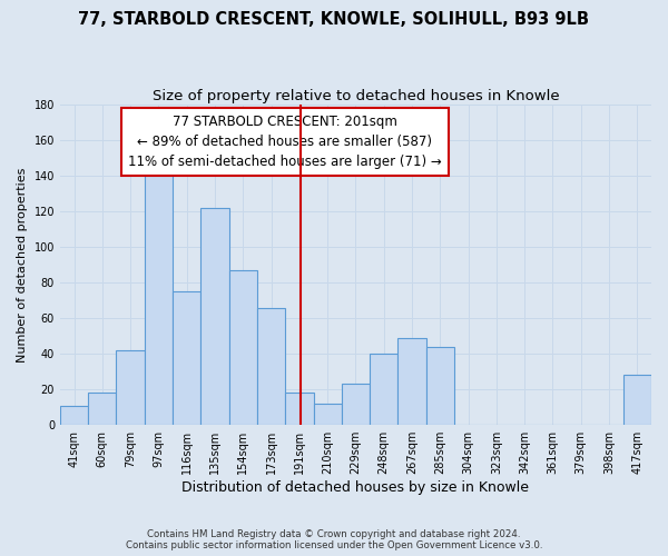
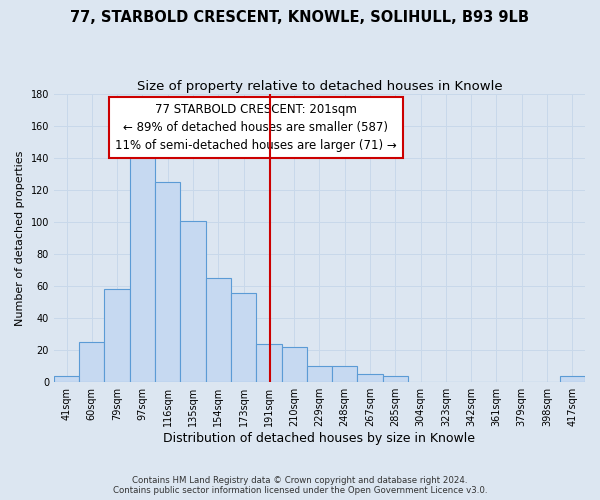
41sqm: 11 -> 4
60sqm: 18 -> 25
79sqm: 42 -> 58
116sqm: 75 -> 125
135sqm: 122 -> 101
154sqm: 87 -> 65
173sqm: 66 -> 56
191sqm: 18 -> 24
210sqm: 12 -> 22
229sqm: 23 -> 10
248sqm: 40 -> 10
267sqm: 49 -> 5
285sqm: 44 -> 4
417sqm: 28 -> 4
